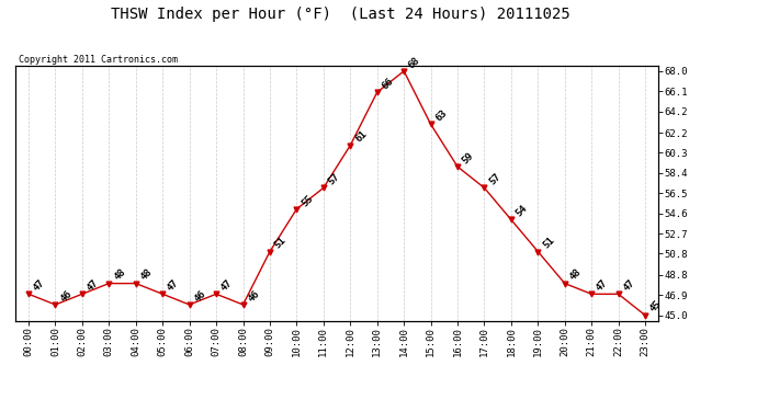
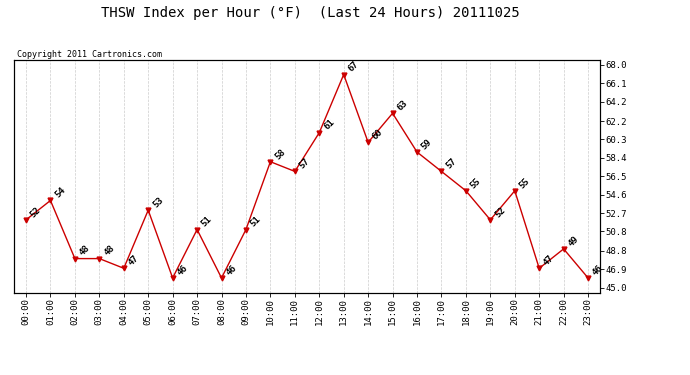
00:00: 47 -> 52
01:00: 46 -> 54
02:00: 47 -> 48
04:00: 48 -> 47
05:00: 47 -> 53
07:00: 47 -> 51
10:00: 55 -> 58
13:00: 66 -> 67
14:00: 68 -> 60
18:00: 54 -> 55
19:00: 51 -> 52
20:00: 48 -> 55
22:00: 47 -> 49
23:00: 45 -> 46
